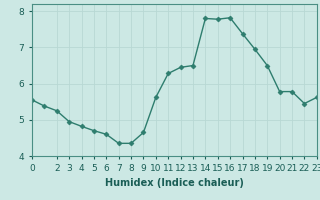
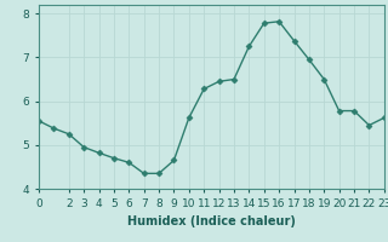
14: 7.80 -> 7.25
